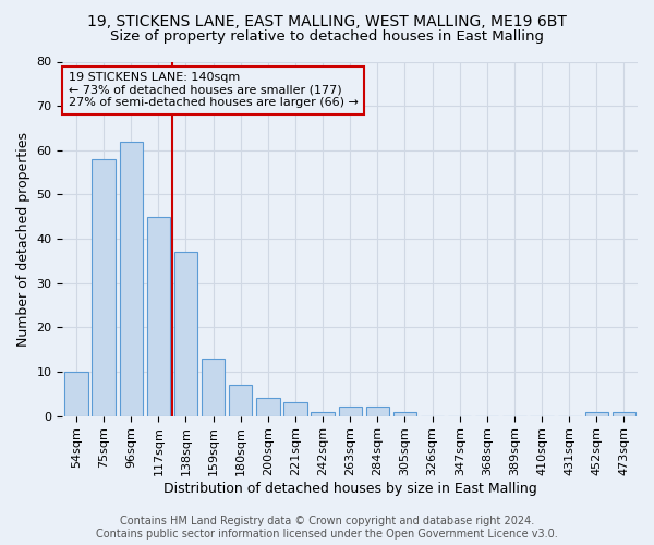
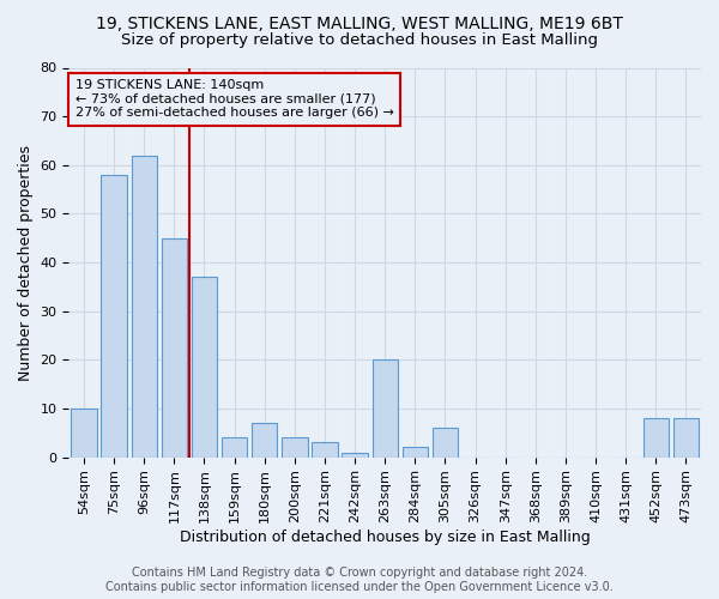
159sqm: 13 -> 4
263sqm: 2 -> 20
305sqm: 1 -> 6
452sqm: 1 -> 8
473sqm: 1 -> 8
